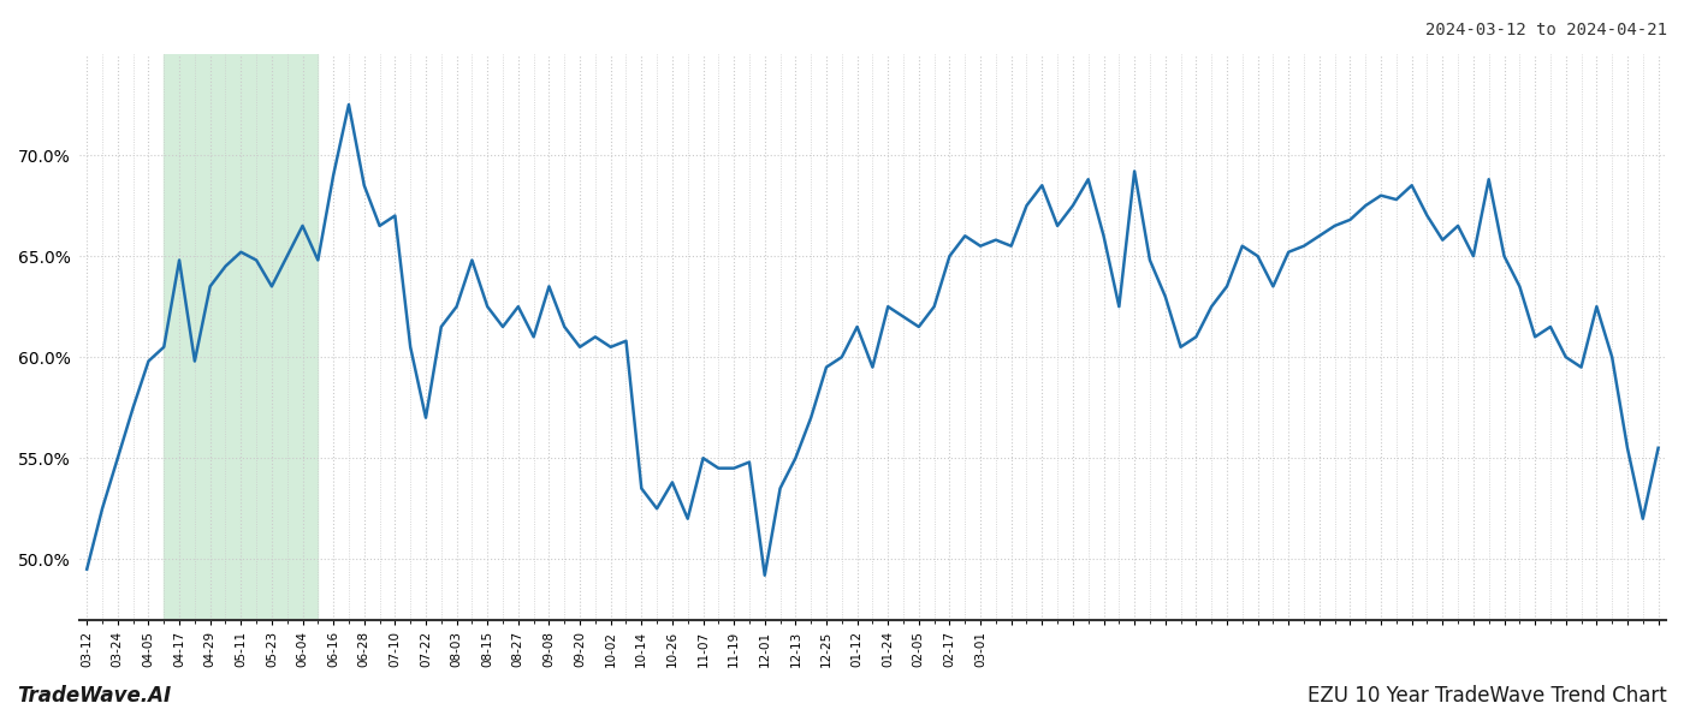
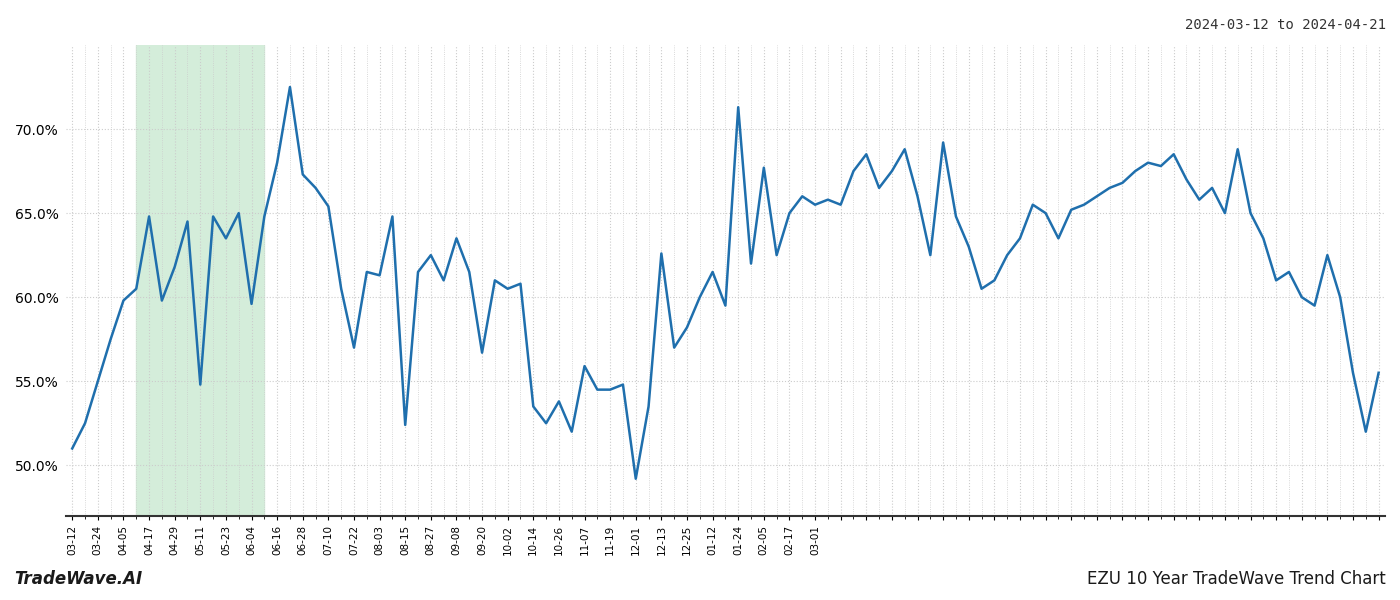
03-12: 49.5% -> 51.0%
04-29: 63.5% -> 61.8%
05-11: 65.2% -> 54.8%
06-04: 66.5% -> 59.6%
06-16: 69.0% -> 68.0%
06-28: 68.5% -> 67.3%
07-10: 67.0% -> 65.4%
08-03: 62.5% -> 61.3%
08-15: 62.5% -> 52.4%
09-20: 60.5% -> 56.7%
11-07: 55.0% -> 55.9%
12-13: 55.0% -> 62.6%
12-25: 59.5% -> 58.2%
01-24: 62.5% -> 71.3%
02-05: 61.5% -> 67.7%
